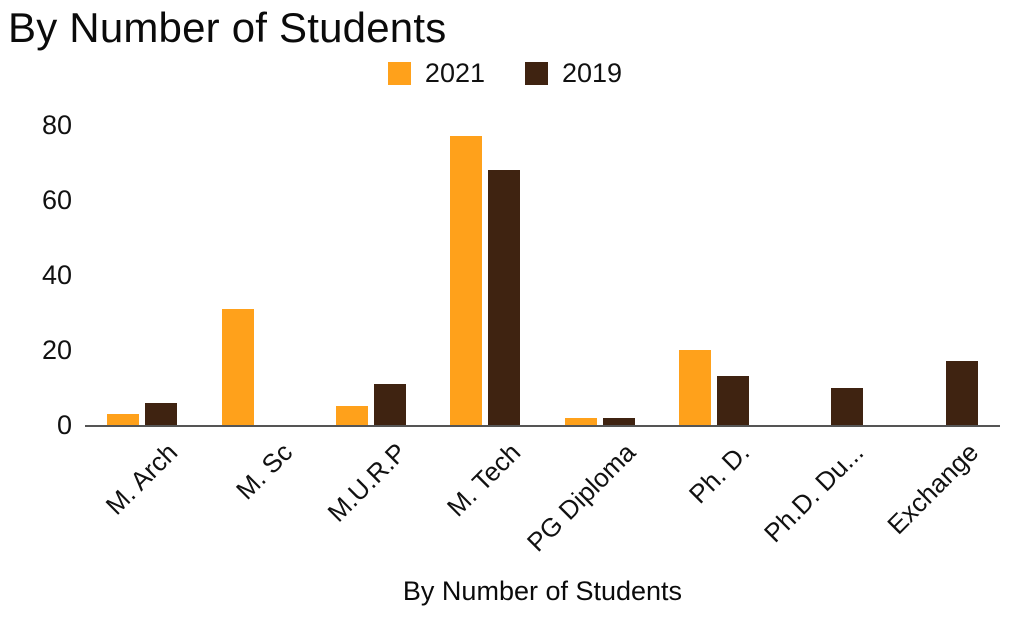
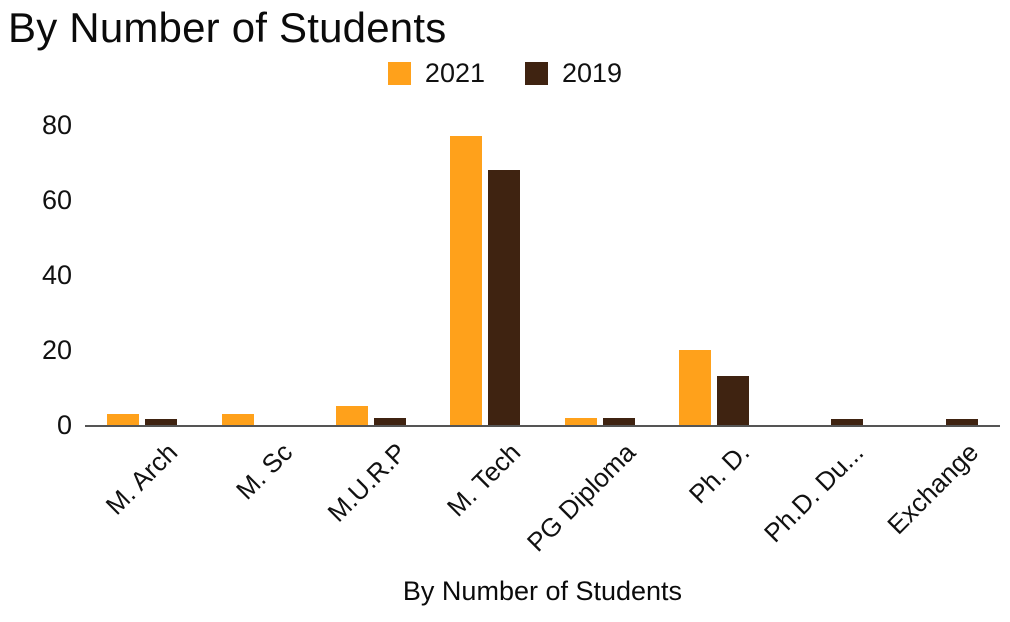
2019/M. Arch: 6 -> 2
2021/M. Sc: 31 -> 3
2019/M.U.R.P: 11 -> 2
2019/Ph.D. Du...: 10 -> 2
2019/Exchange: 17 -> 2
